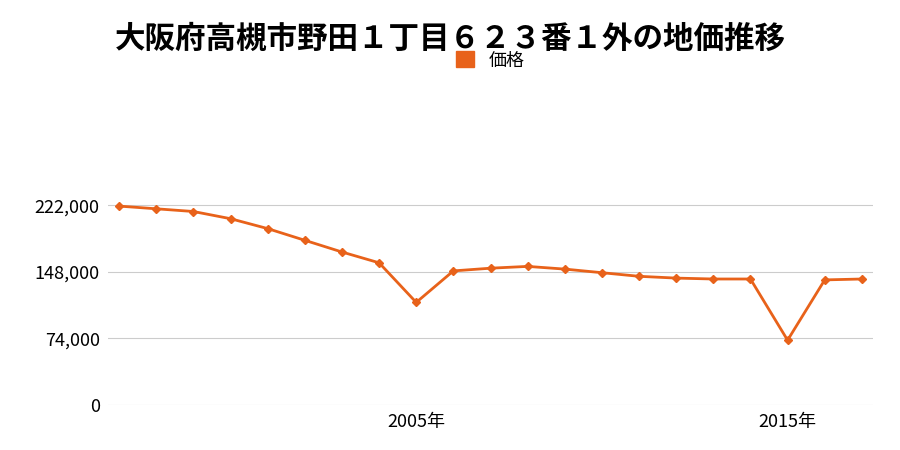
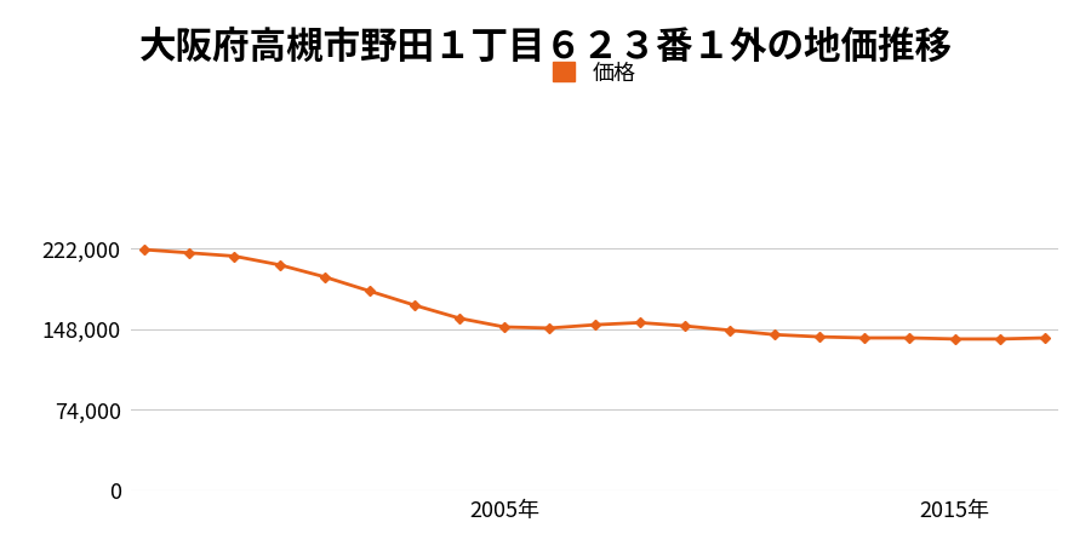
2005年: 114,000 -> 150,000
2015年: 72,000 -> 139,000
